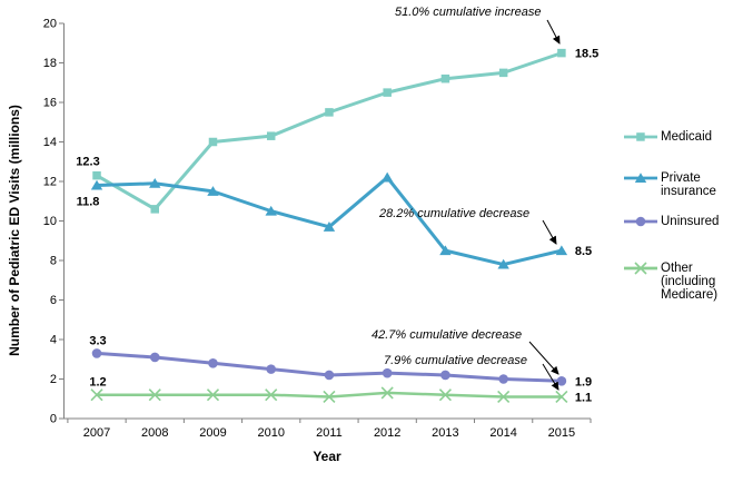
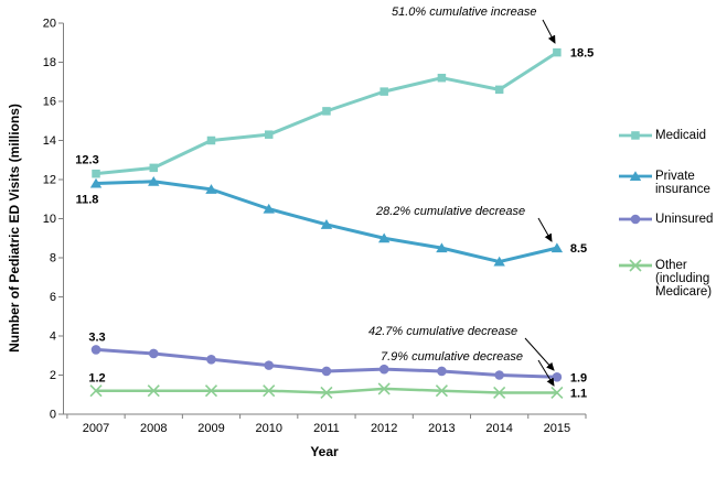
Medicaid/2008: 10.6 -> 12.6
Private insurance/2012: 12.2 -> 9.0
Medicaid/2014: 17.5 -> 16.6
